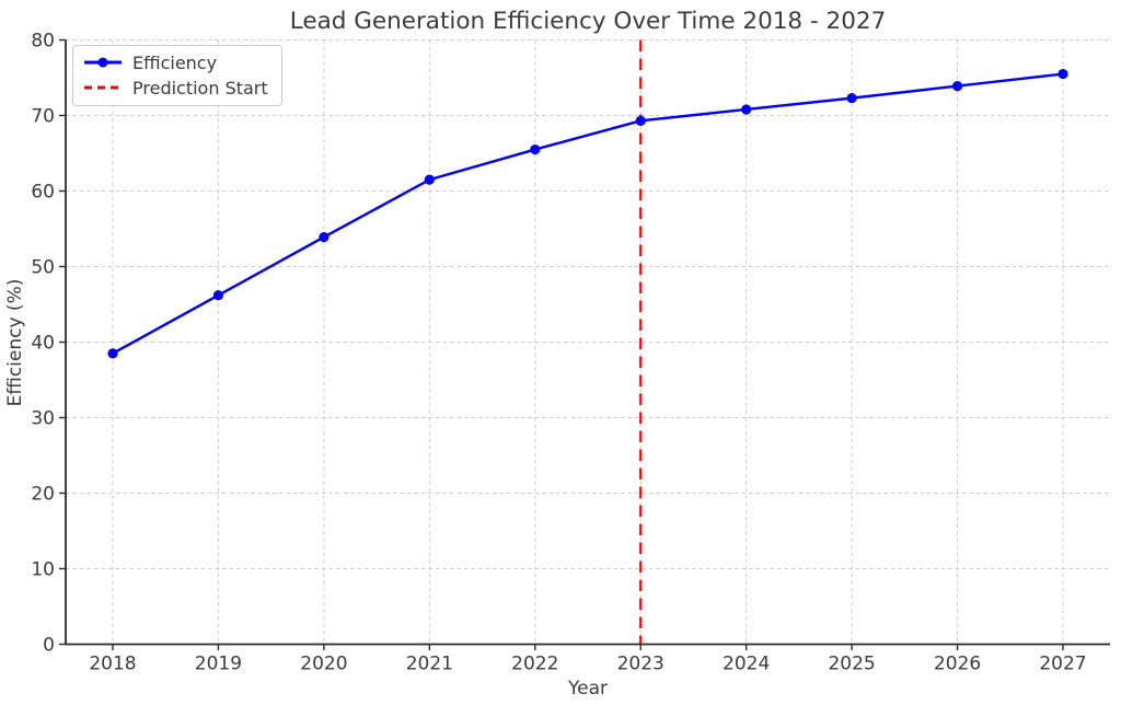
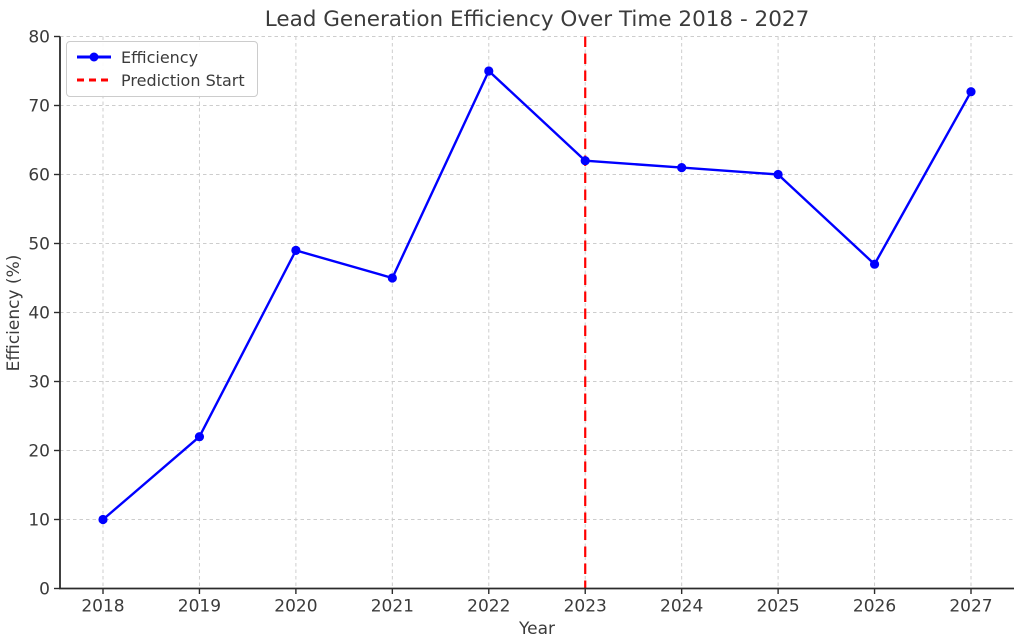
2018: 38 -> 10
2019: 46 -> 22
2020: 54 -> 49
2021: 62 -> 45
2022: 66 -> 75
2023: 69 -> 62
2024: 71 -> 61
2025: 72 -> 60
2026: 74 -> 47
2027: 76 -> 72
